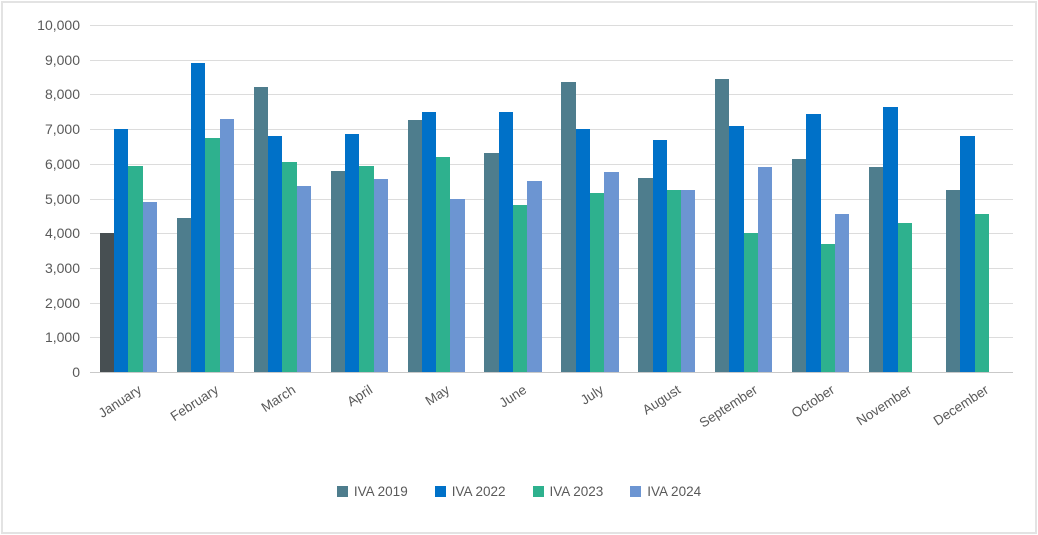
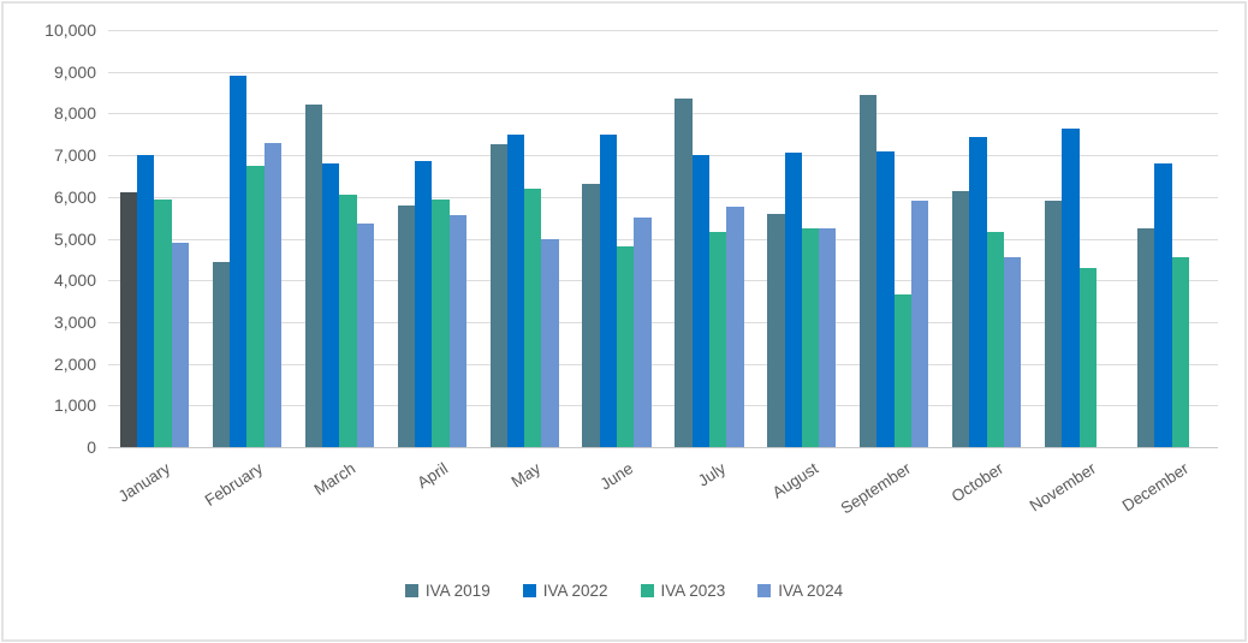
IVA 2019/January: 4000 -> 6100
IVA 2022/August: 6700 -> 7000
IVA 2023/September: 4000 -> 3600
IVA 2023/October: 3700 -> 5200
